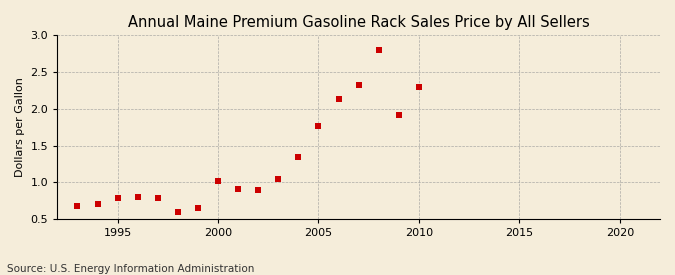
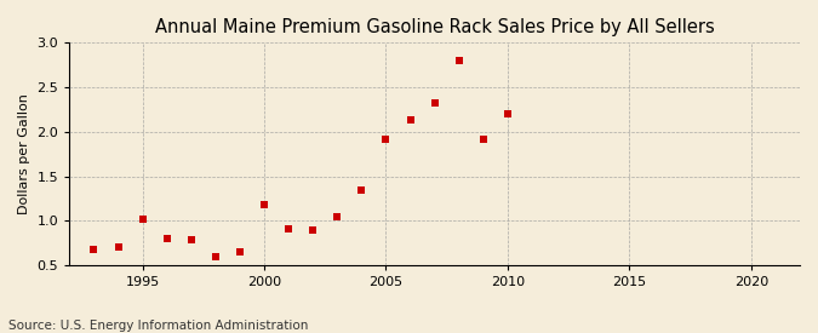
1995: 0.79 -> 1.02
2000: 1.02 -> 1.18
2005: 1.77 -> 1.92
2010: 2.29 -> 2.20
